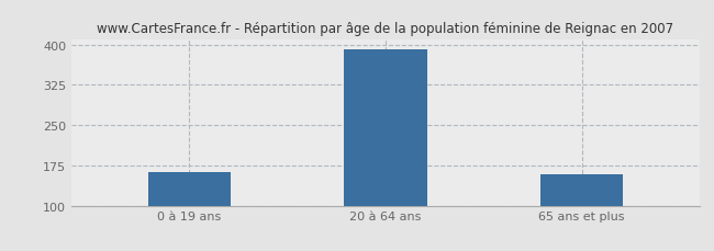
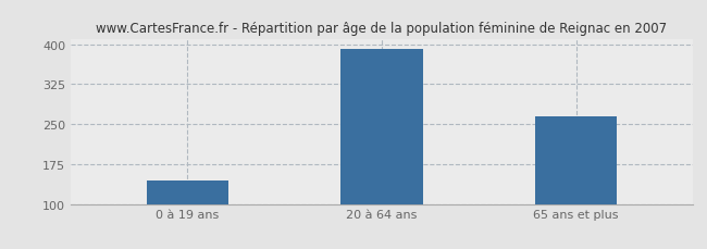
0 à 19 ans: 162 -> 145
65 ans et plus: 158 -> 265
